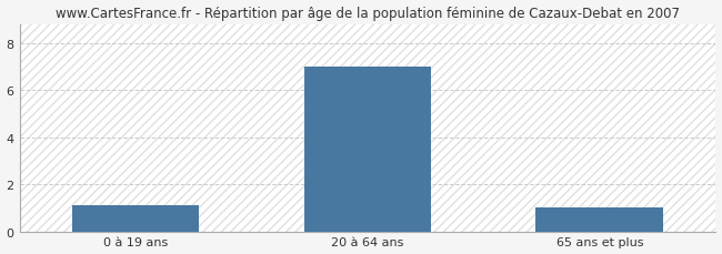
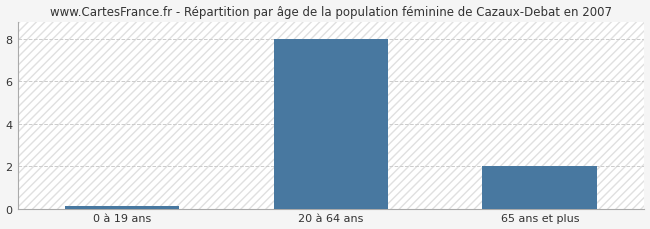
0 à 19 ans: 1.1 -> 0.1
20 à 64 ans: 7.0 -> 8.0
65 ans et plus: 1.0 -> 2.0
